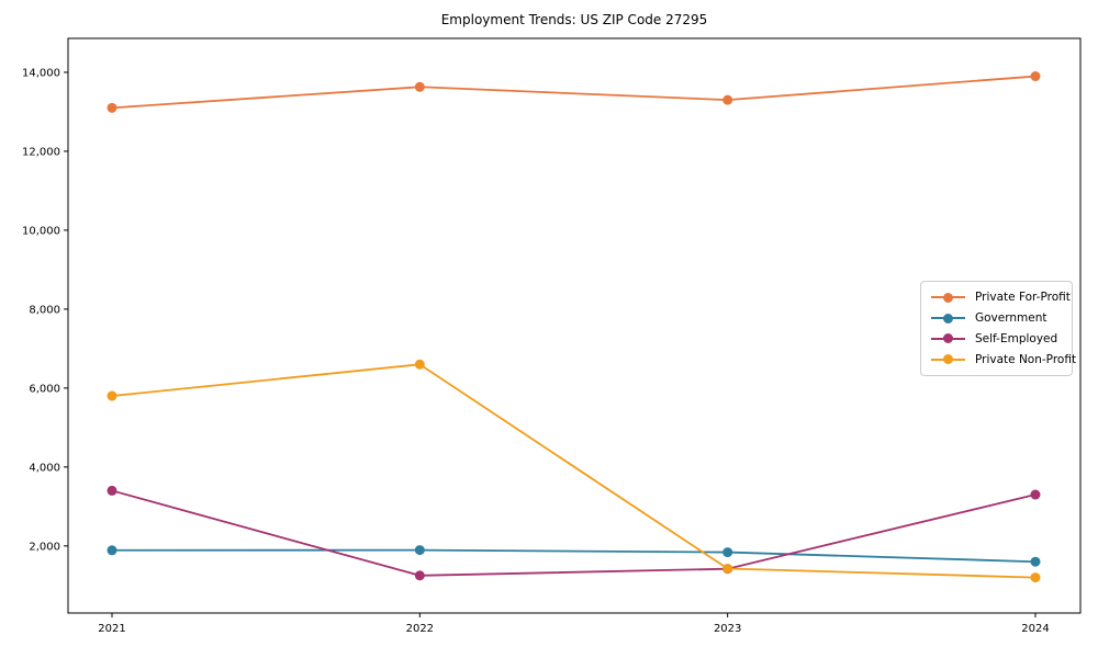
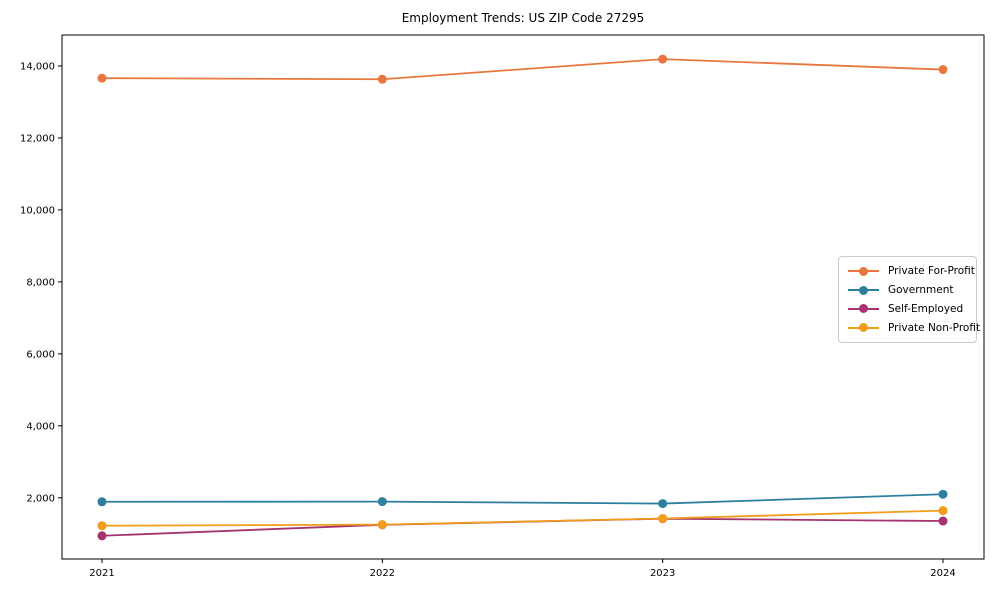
Private For-Profit/2021: 13100 -> 13700
Self-Employed/2021: 3400 -> 900
Private Non-Profit/2021: 5800 -> 1200
Private Non-Profit/2022: 6600 -> 1300
Private For-Profit/2023: 13300 -> 14200
Government/2024: 1600 -> 2100
Self-Employed/2024: 3300 -> 1400
Private Non-Profit/2024: 1200 -> 1600
